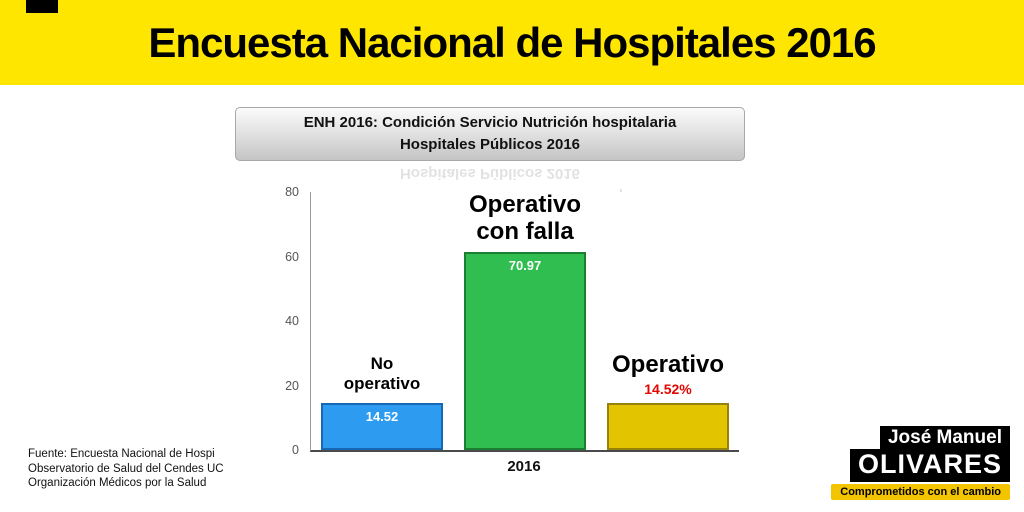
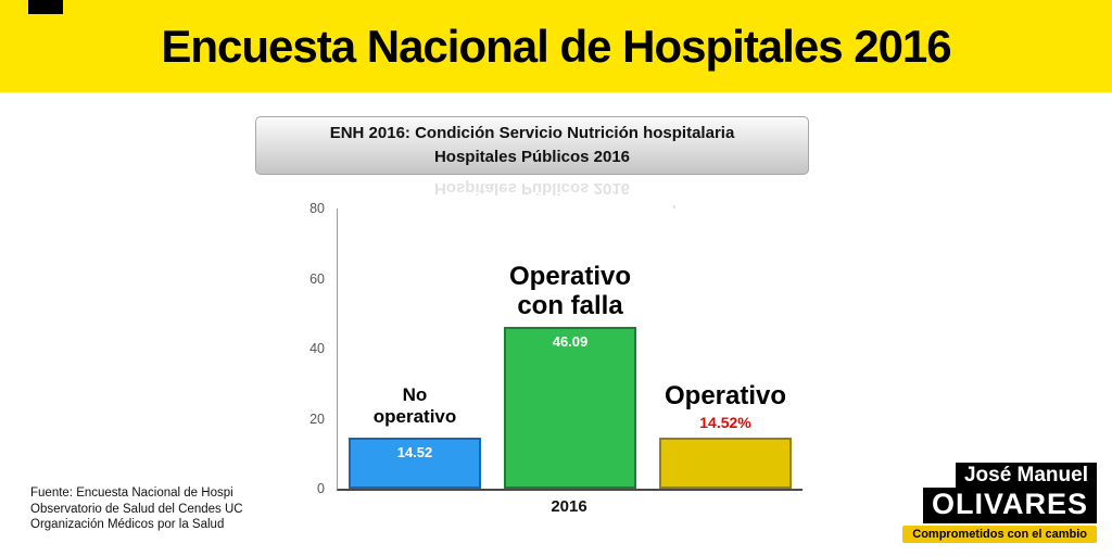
Operativo con falla: 70.97 -> 46.09
